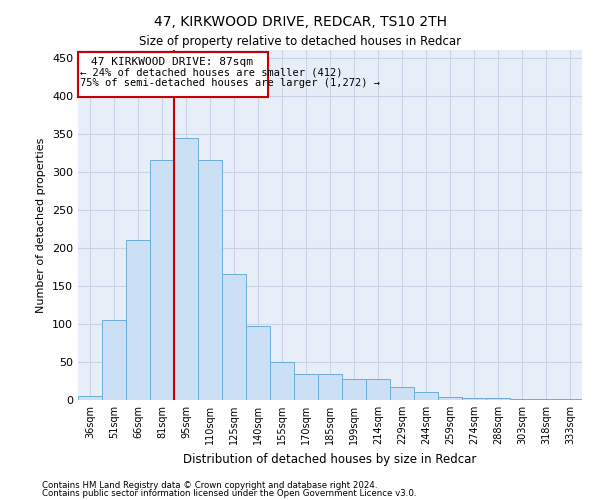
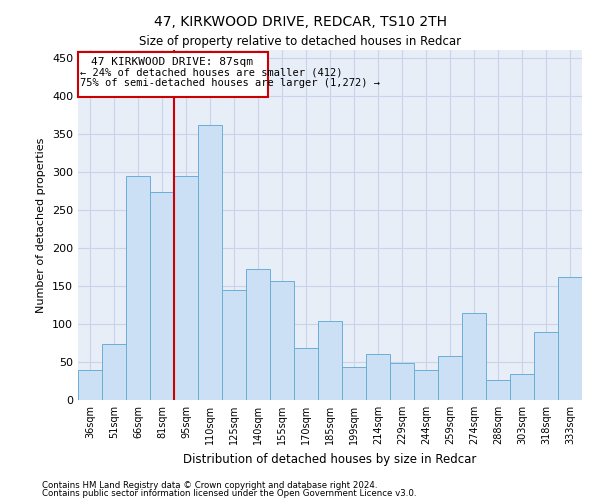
36sqm: 5 -> 40
51sqm: 105 -> 74
66sqm: 210 -> 294
81sqm: 315 -> 274
95sqm: 345 -> 294
110sqm: 315 -> 362
125sqm: 165 -> 144
140sqm: 97 -> 172
155sqm: 50 -> 156
170sqm: 34 -> 68
185sqm: 34 -> 104
199sqm: 27 -> 44
214sqm: 27 -> 60
229sqm: 17 -> 48
244sqm: 10 -> 40
259sqm: 4 -> 58
274sqm: 3 -> 114
288sqm: 2 -> 26
303sqm: 1 -> 34
318sqm: 1 -> 90
333sqm: 1 -> 162
